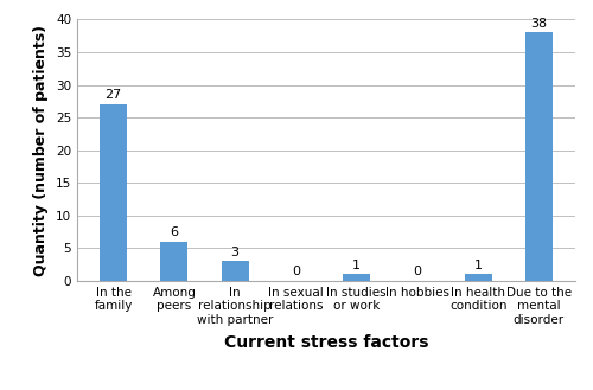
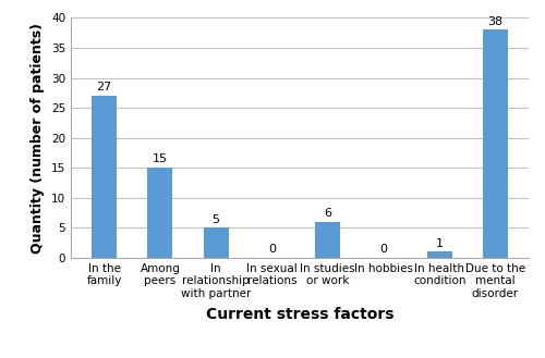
Among peers: 6 -> 15
In relationship with partner: 3 -> 5
In studies or work: 1 -> 6
